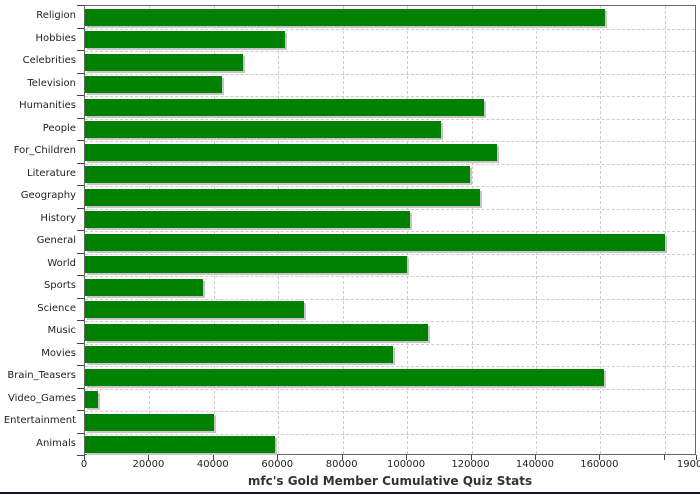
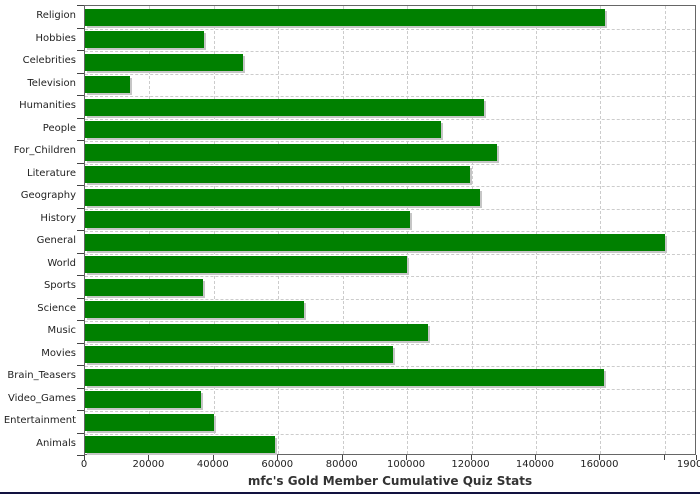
Hobbies: 62000 -> 37000
Television: 42000 -> 14000
Video_Games: 4000 -> 36000
